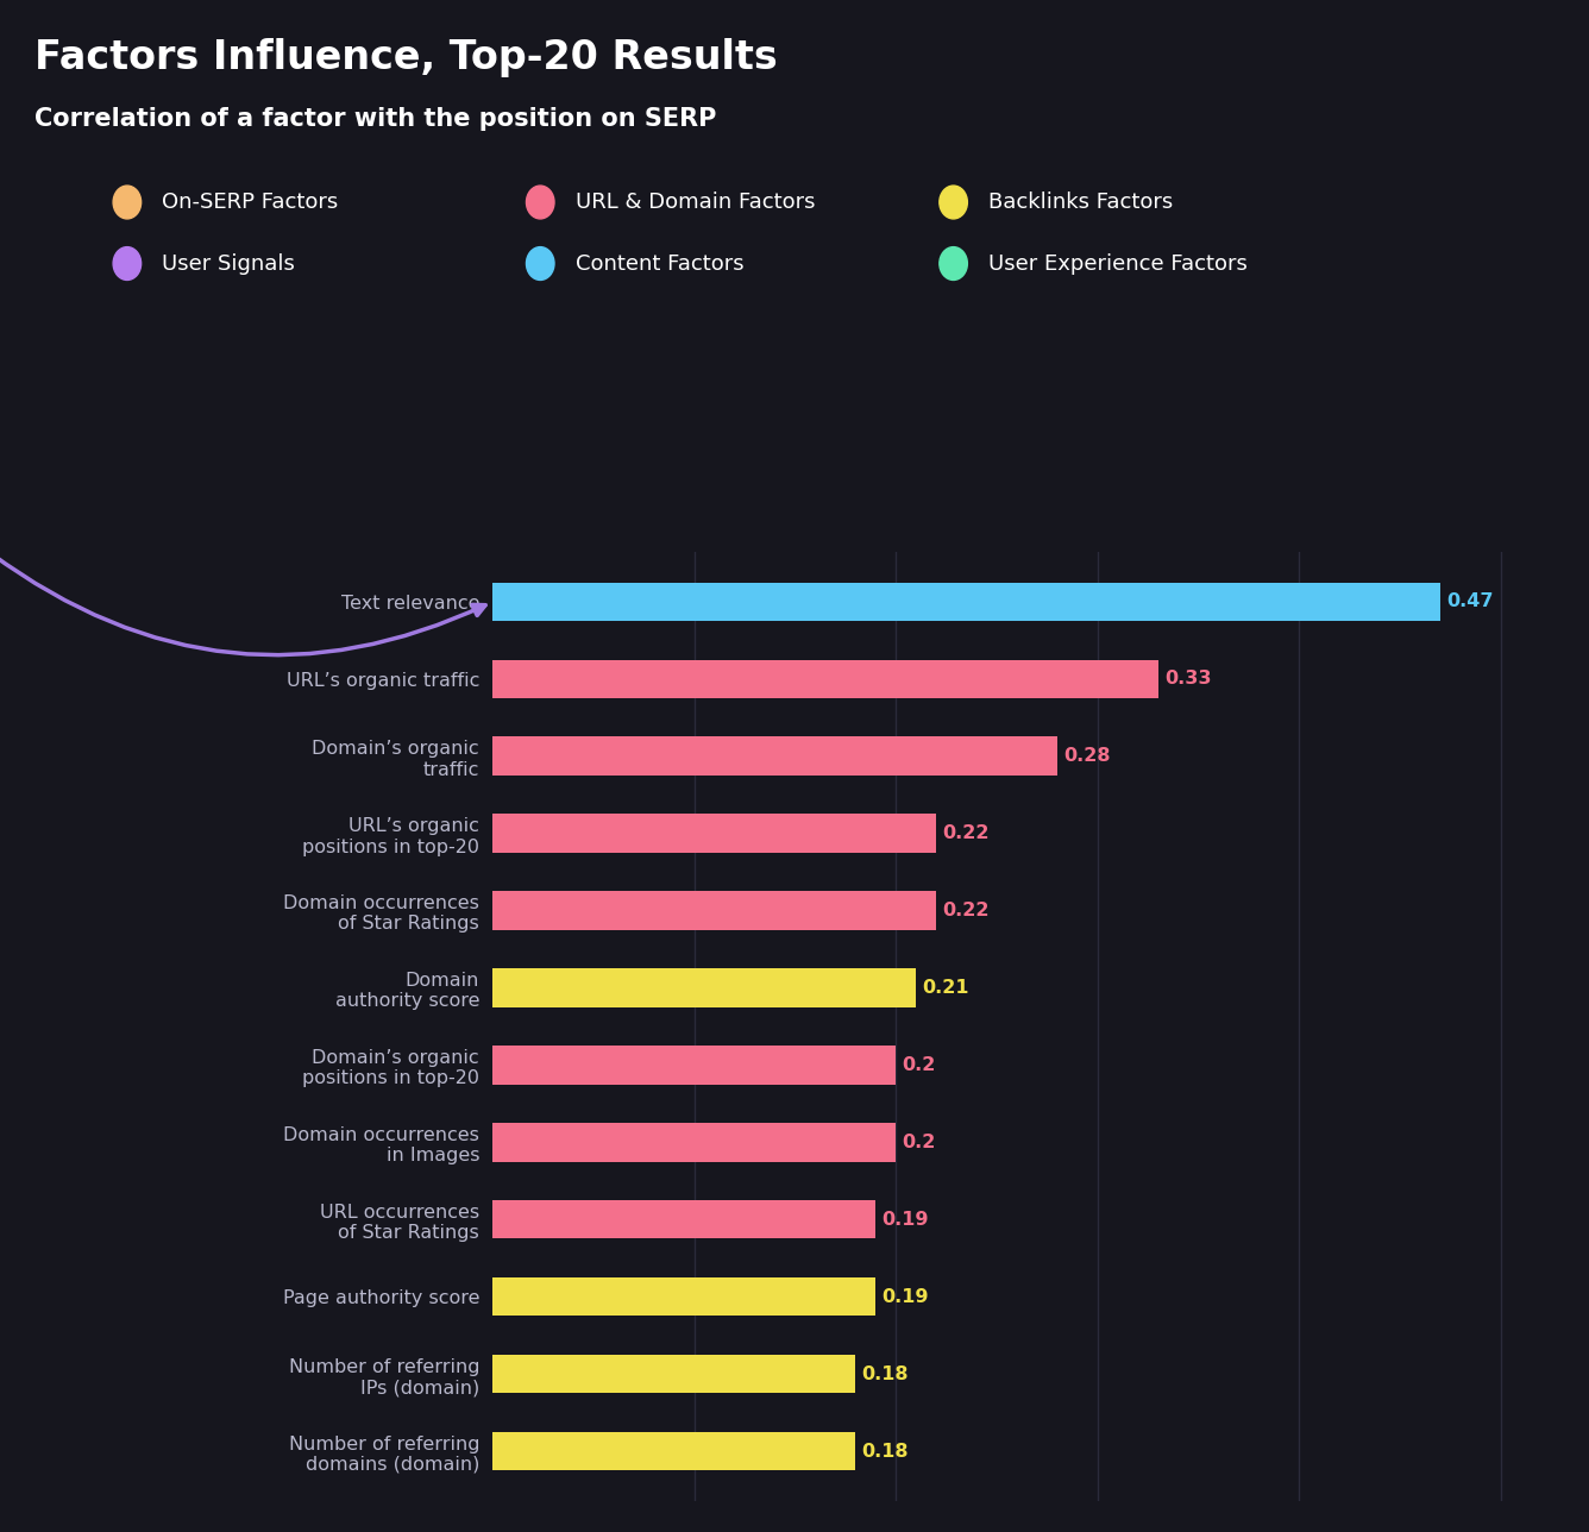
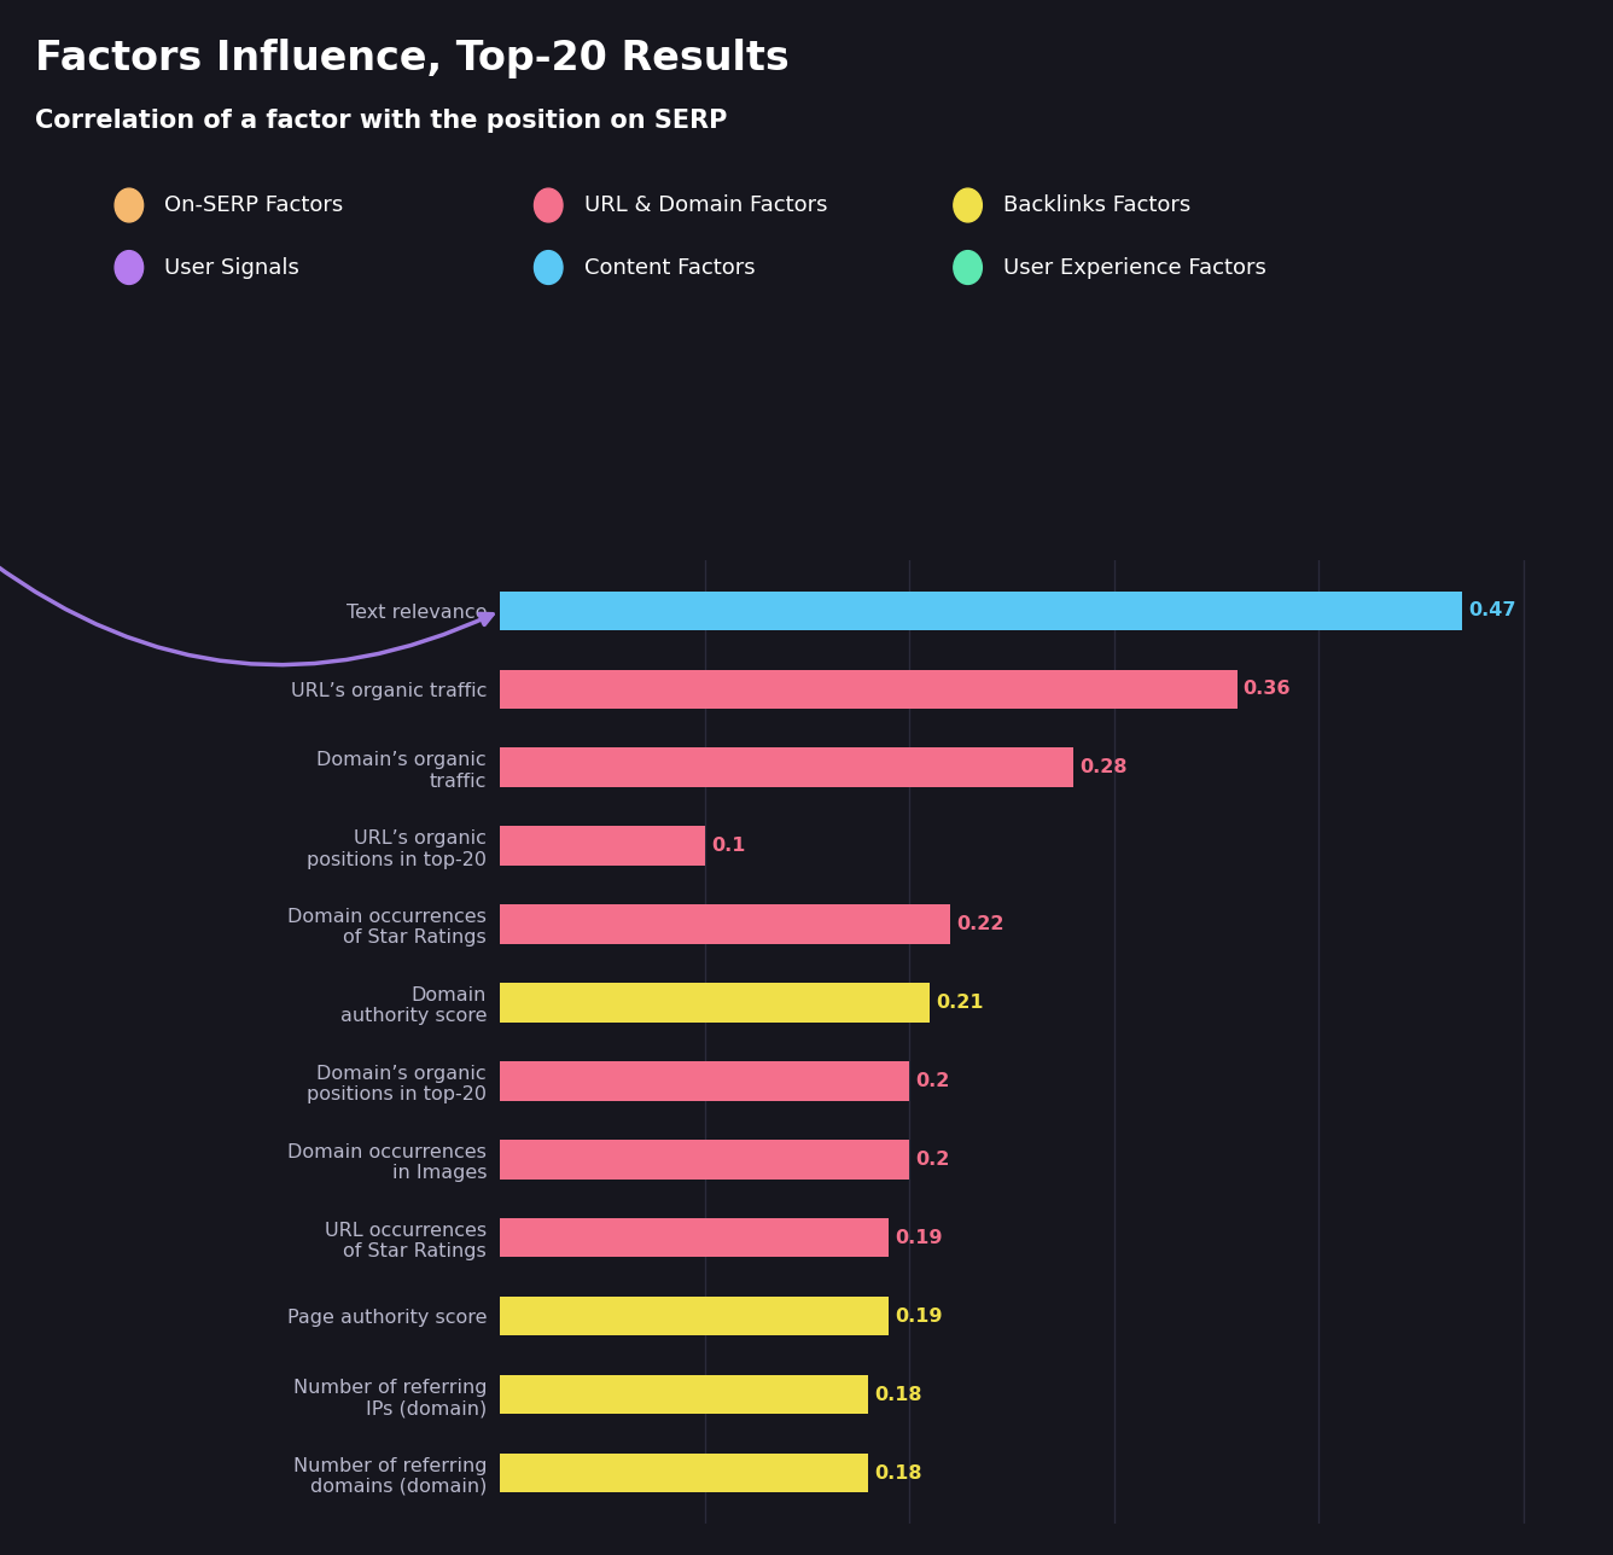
URL’s organic traffic: 0.33 -> 0.36
URL’s organic positions in top-20: 0.22 -> 0.1
